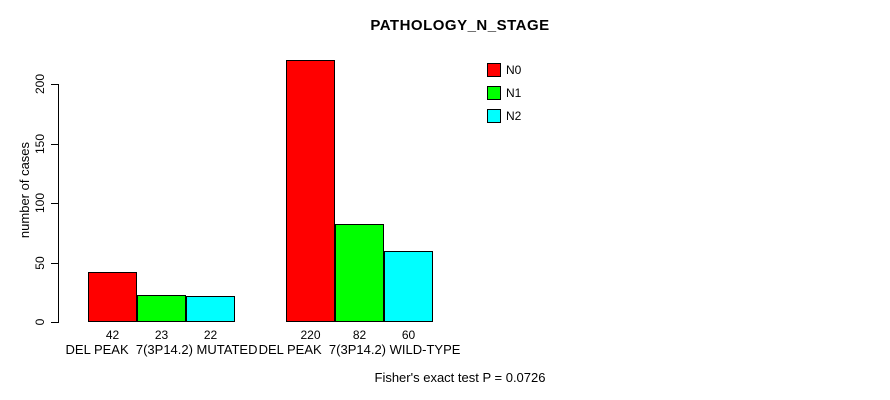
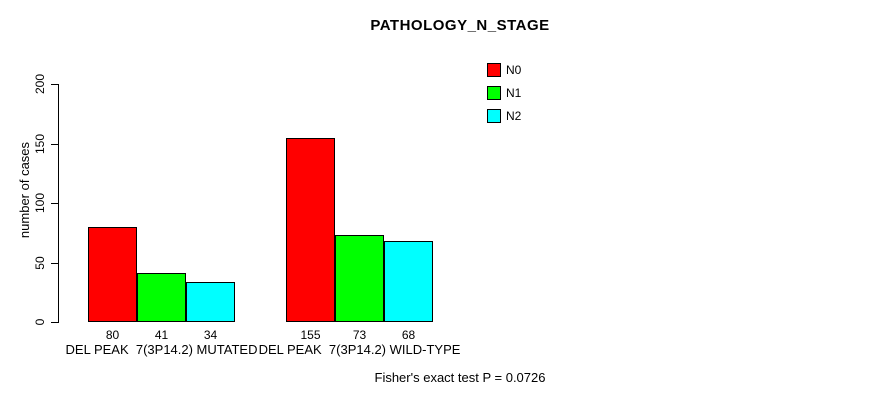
N0/DEL PEAK 7(3P14.2) MUTATED: 42 -> 80
N1/DEL PEAK 7(3P14.2) MUTATED: 23 -> 41
N2/DEL PEAK 7(3P14.2) MUTATED: 22 -> 34
N0/DEL PEAK 7(3P14.2) WILD-TYPE: 220 -> 155
N1/DEL PEAK 7(3P14.2) WILD-TYPE: 82 -> 73
N2/DEL PEAK 7(3P14.2) WILD-TYPE: 60 -> 68
